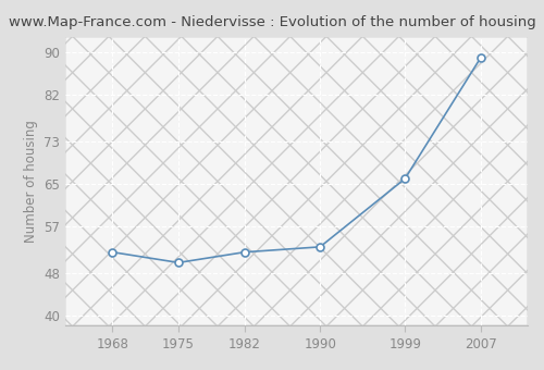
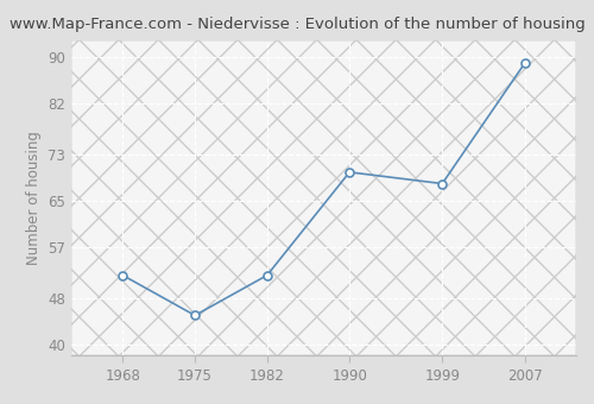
1975: 50 -> 45
1990: 53 -> 70
1999: 66 -> 68
